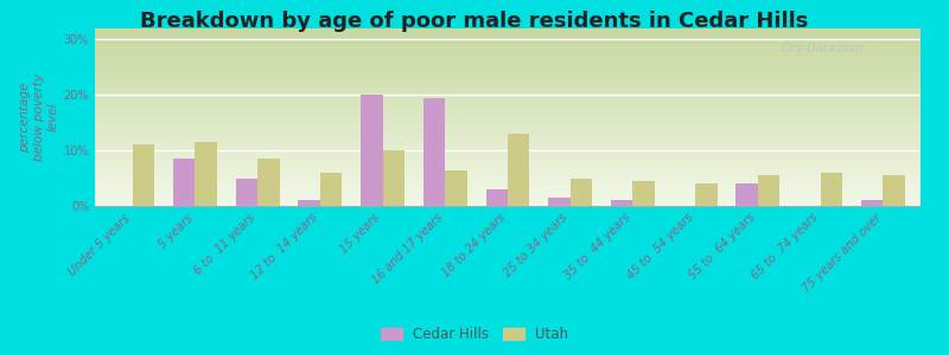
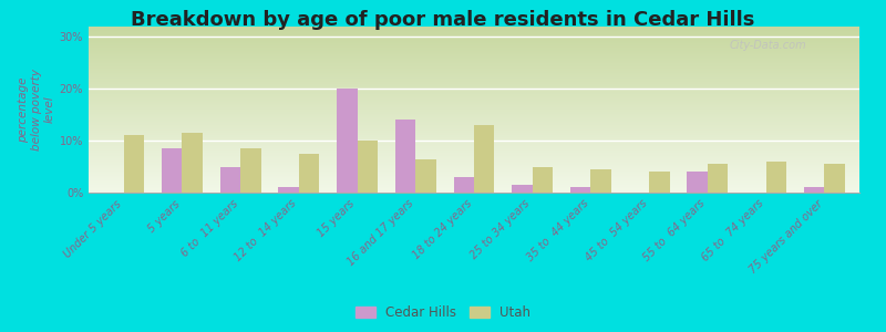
Utah/12 to 14 years: 6.0% -> 7.5%
Cedar Hills/16 and 17 years: 19.5% -> 14.0%
